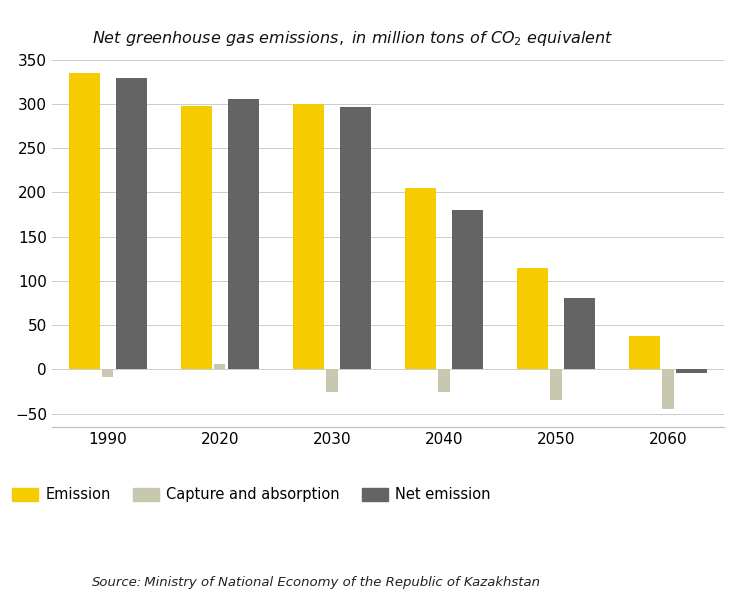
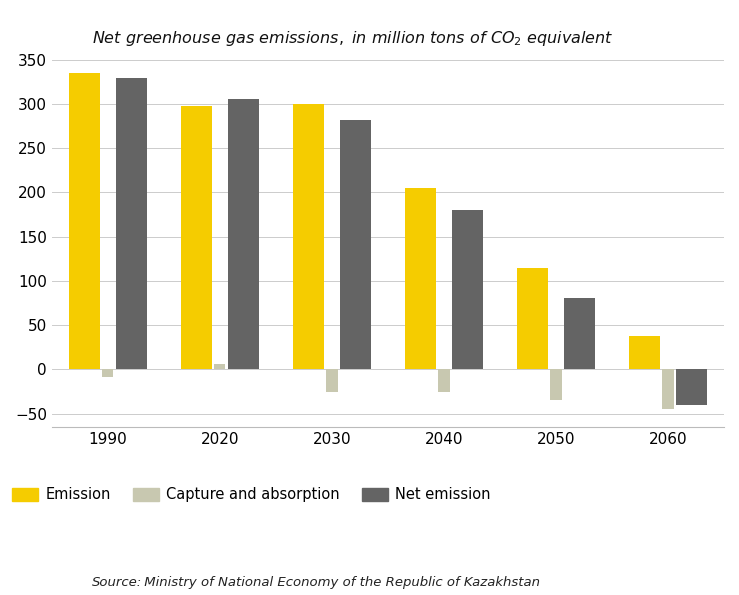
Net emission/2030: 296 -> 282
Net emission/2060: -4 -> -40
